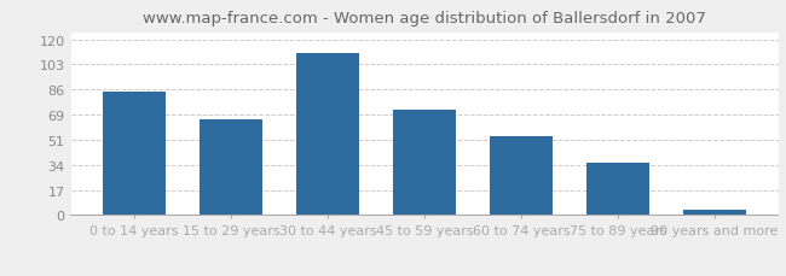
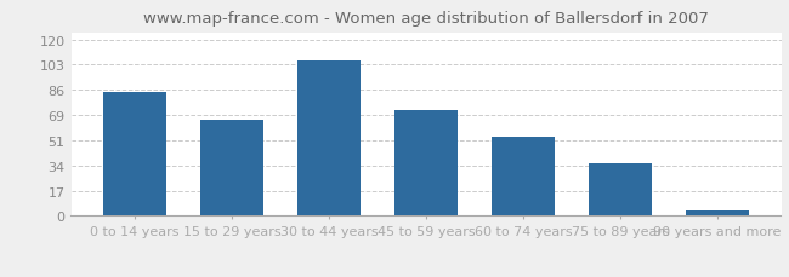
30 to 44 years: 111 -> 106
